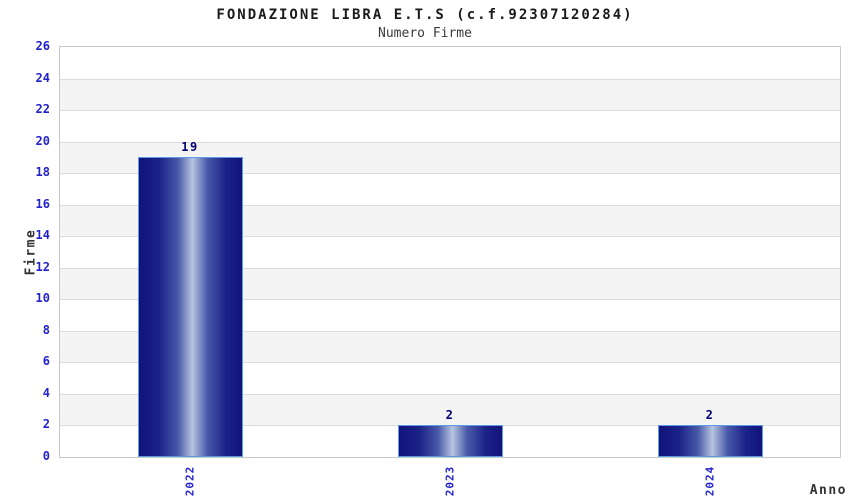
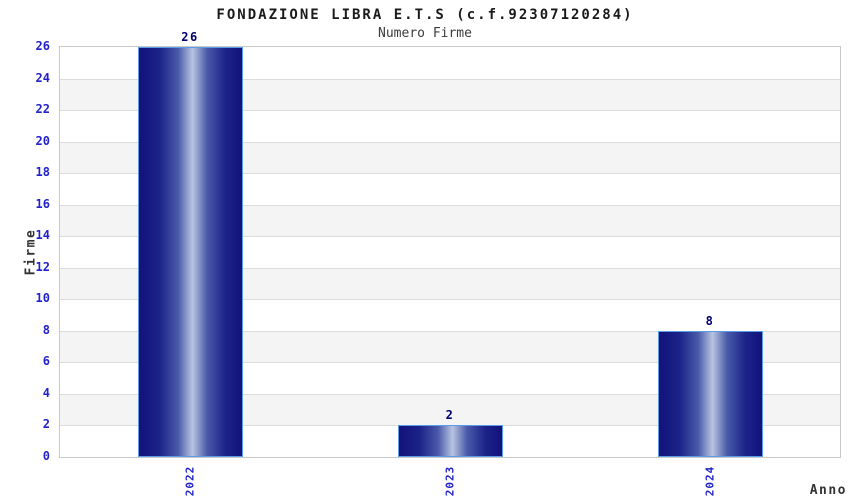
2022: 19 -> 26
2024: 2 -> 8
